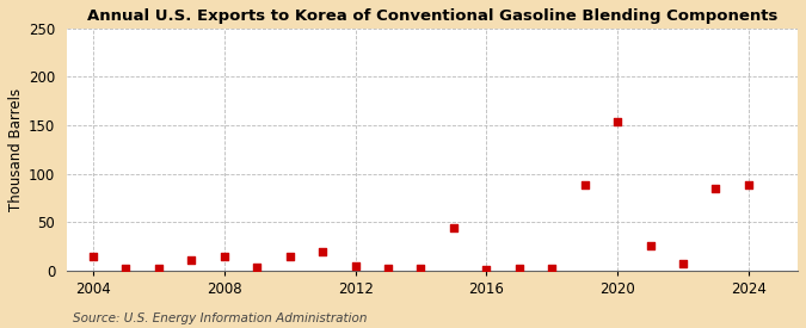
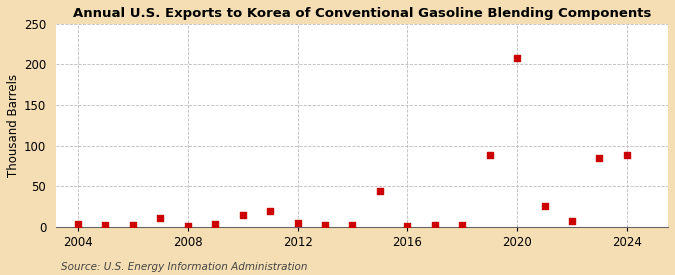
2004: 14 -> 3
2008: 14 -> 1
2020: 154 -> 208
